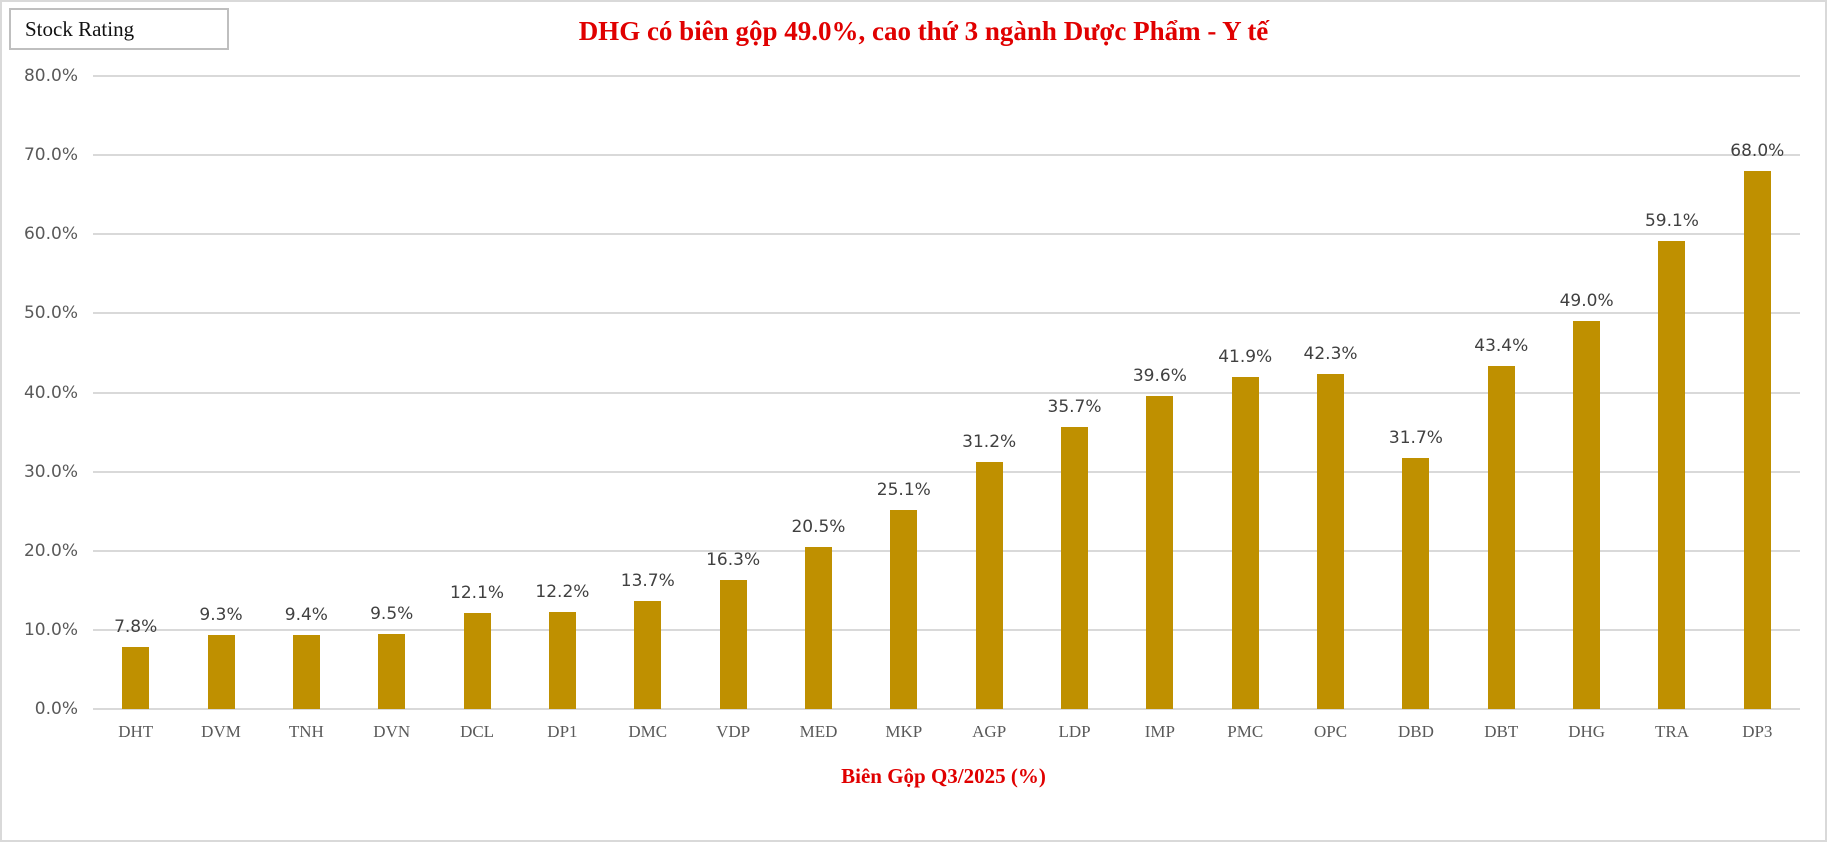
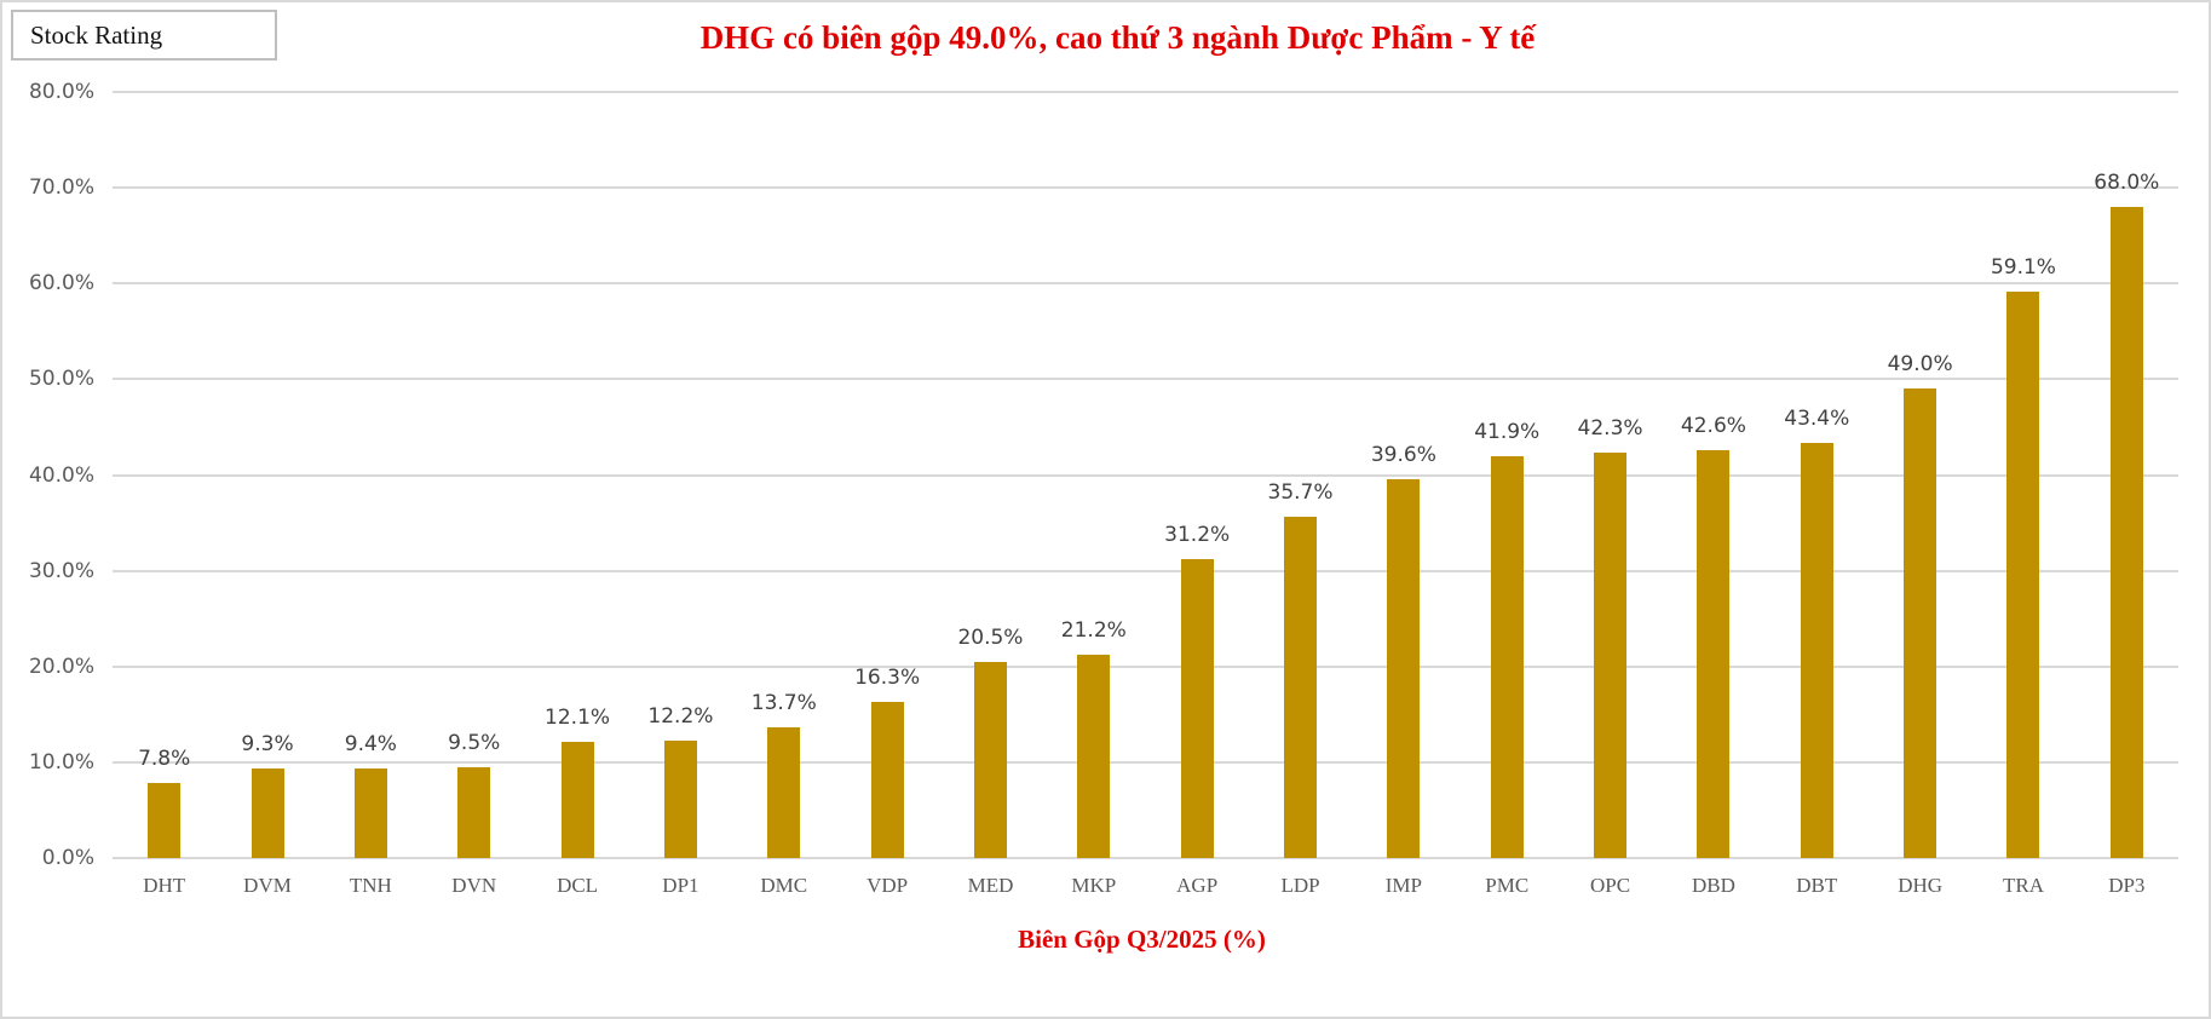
MKP: 25.1% -> 21.2%
DBD: 31.7% -> 42.6%
